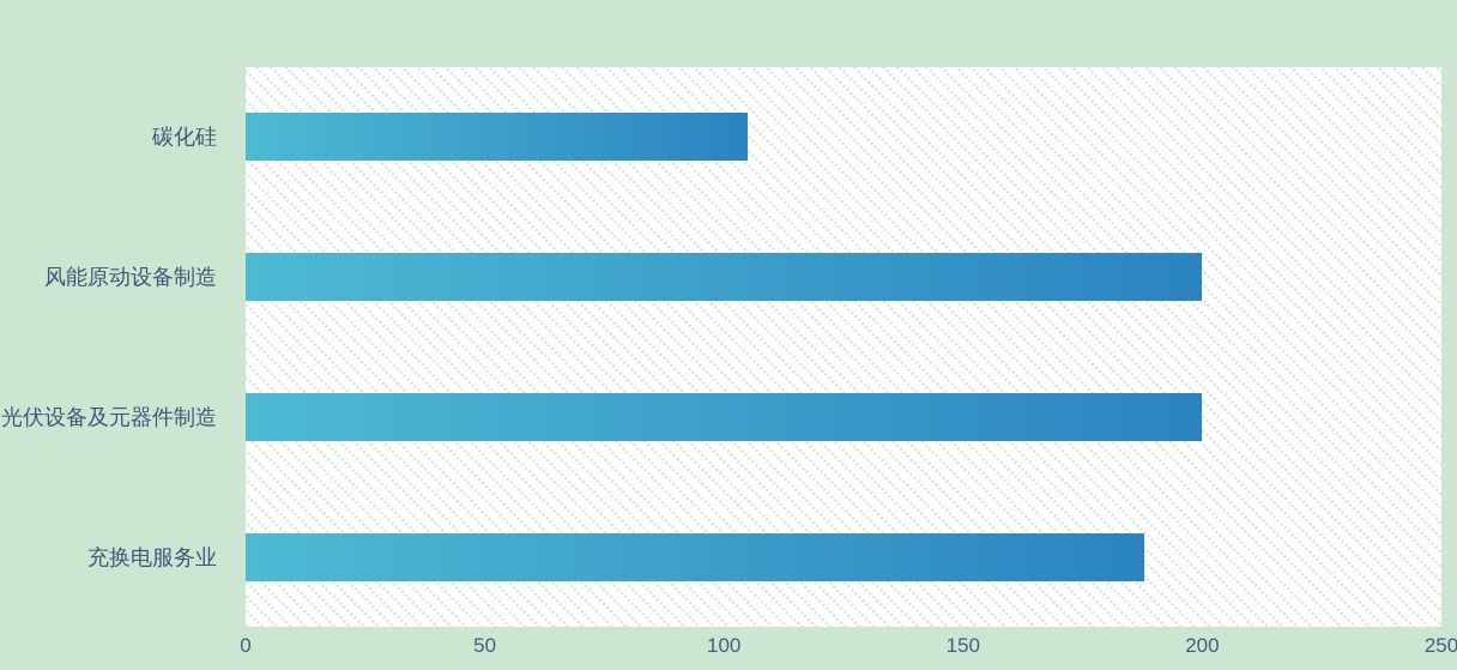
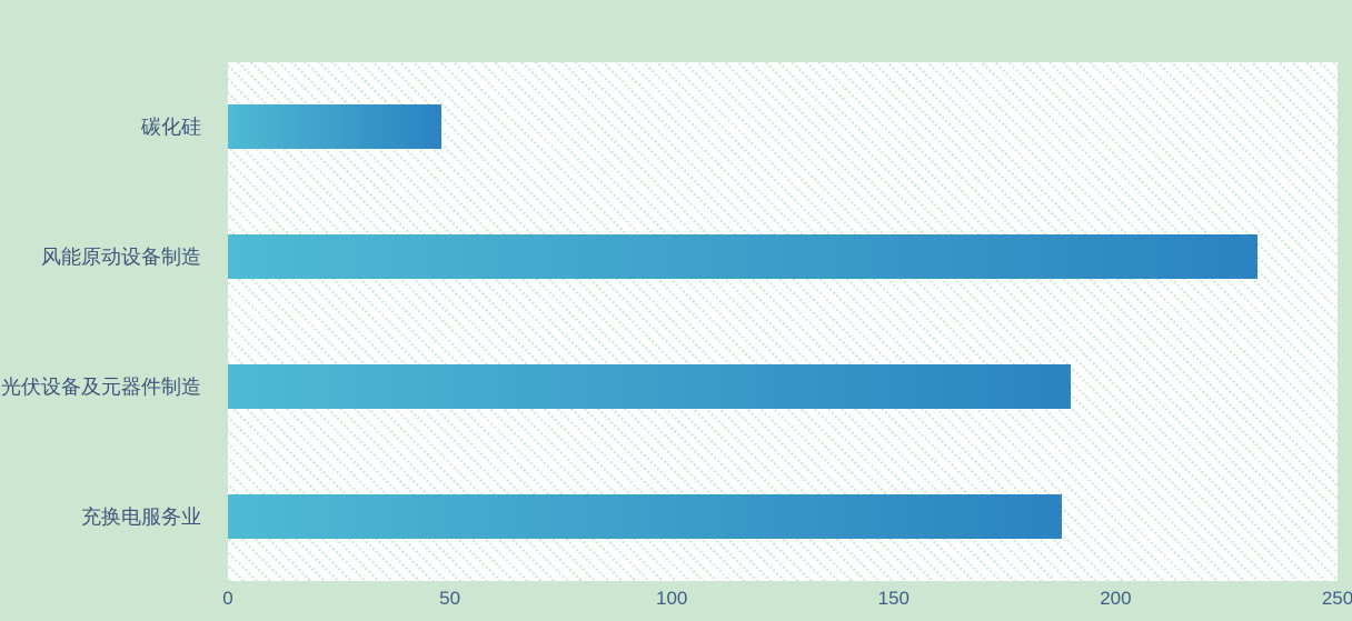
碳化硅: 105 -> 48
风能原动设备制造: 200 -> 232
光伏设备及元器件制造: 200 -> 190
